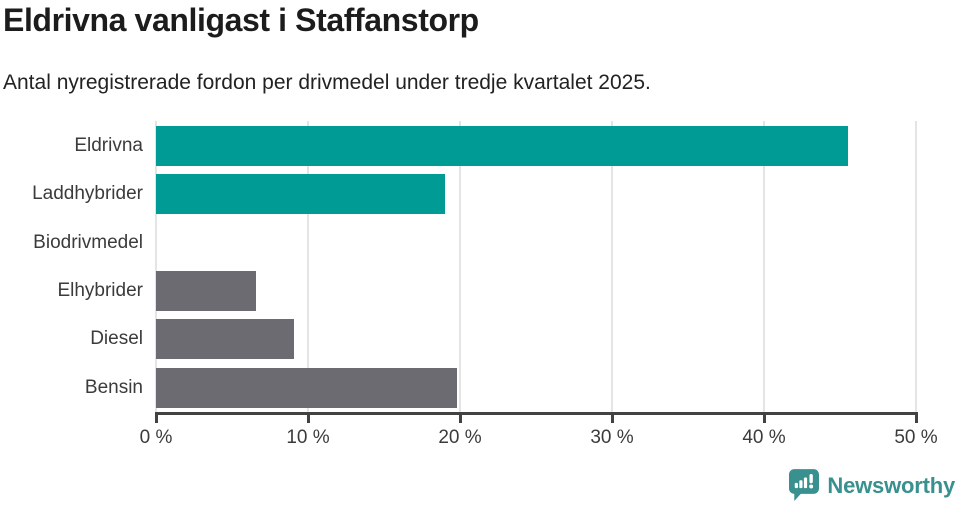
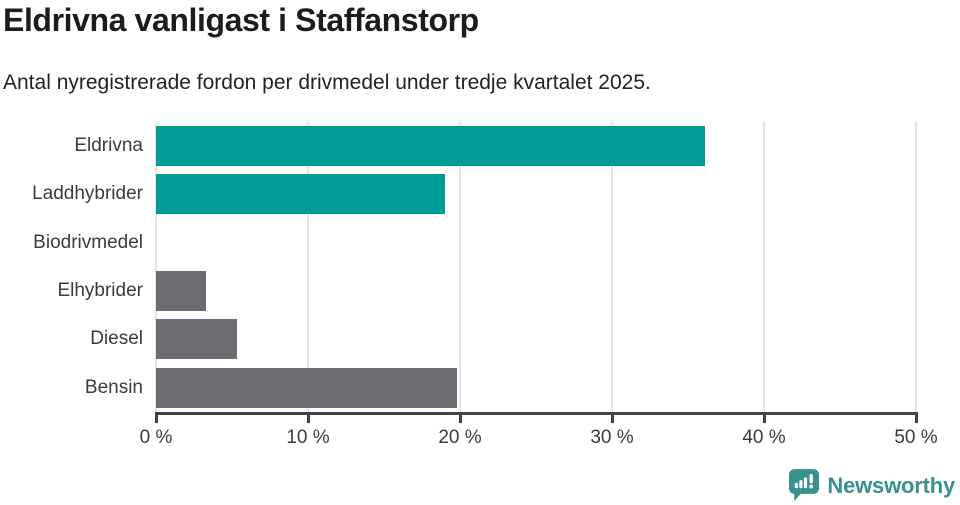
Eldrivna: 45.5% -> 36.1%
Elhybrider: 6.6% -> 3.3%
Diesel: 9.1% -> 5.3%
